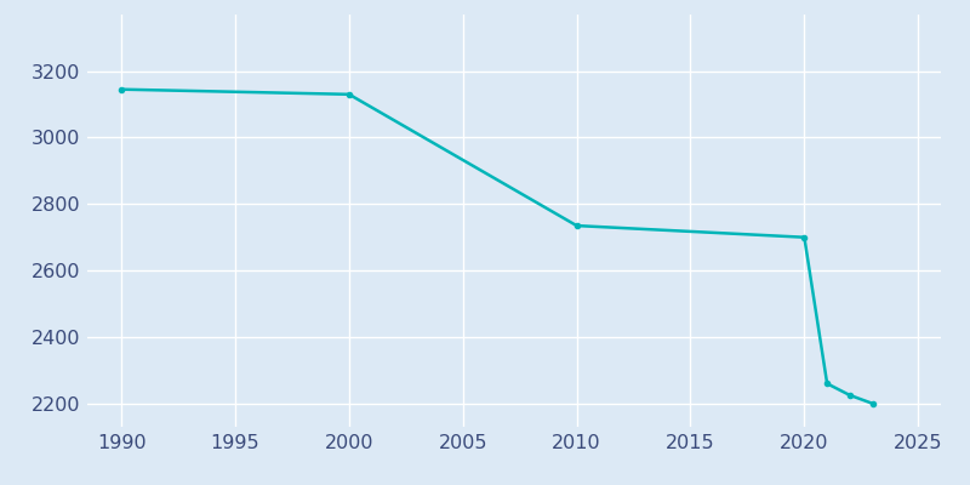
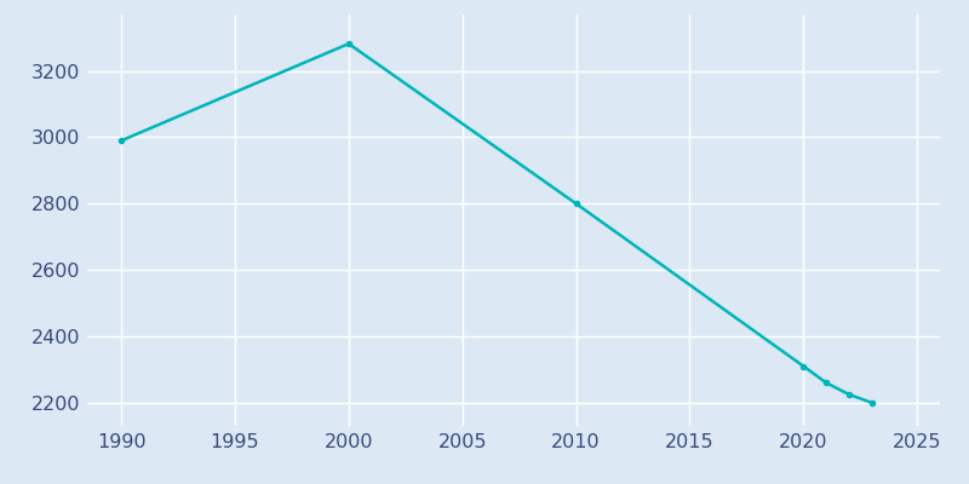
1990: 3145 -> 2990
2000: 3130 -> 3282
2010: 2735 -> 2800
2020: 2700 -> 2310
